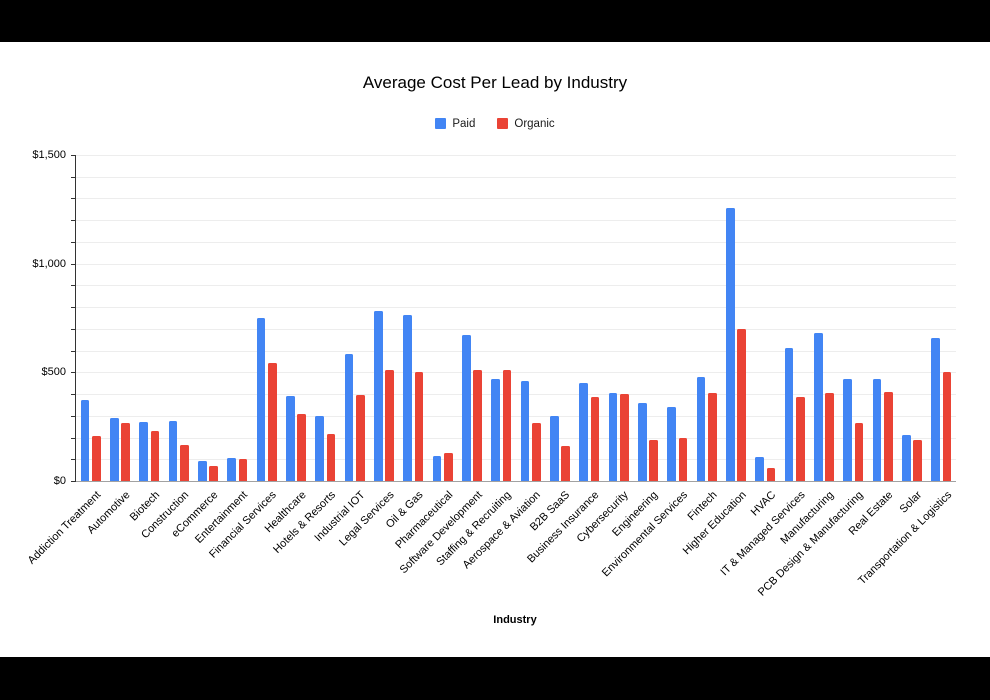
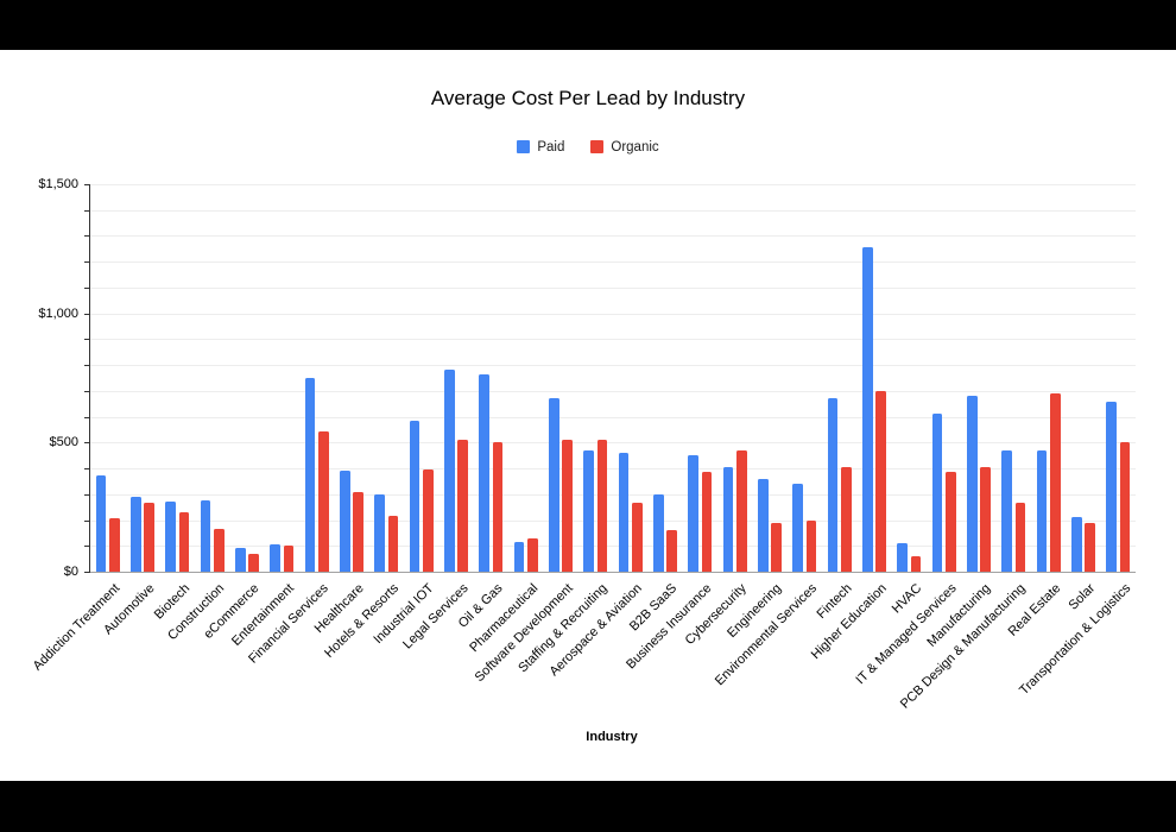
Organic/Cybersecurity: $400 -> $470
Paid/Fintech: $480 -> $670
Organic/Real Estate: $410 -> $690
